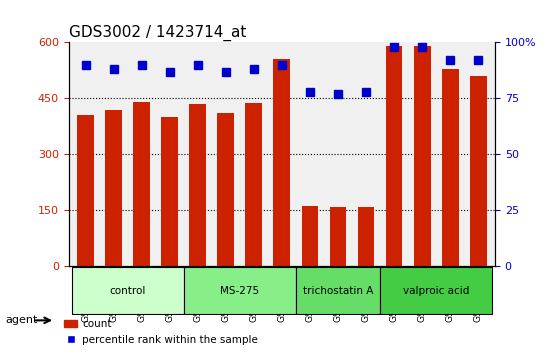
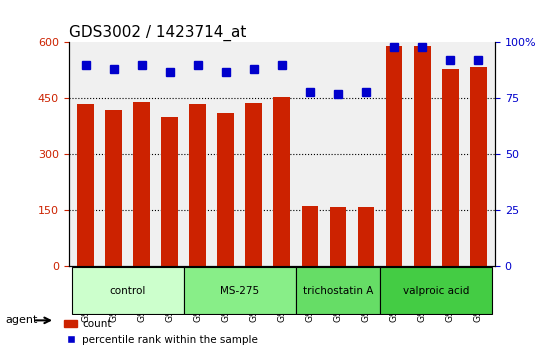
count/GSM234794: 405 -> 435
count/GSM234801: 555 -> 453
count/GSM234808: 510 -> 535
